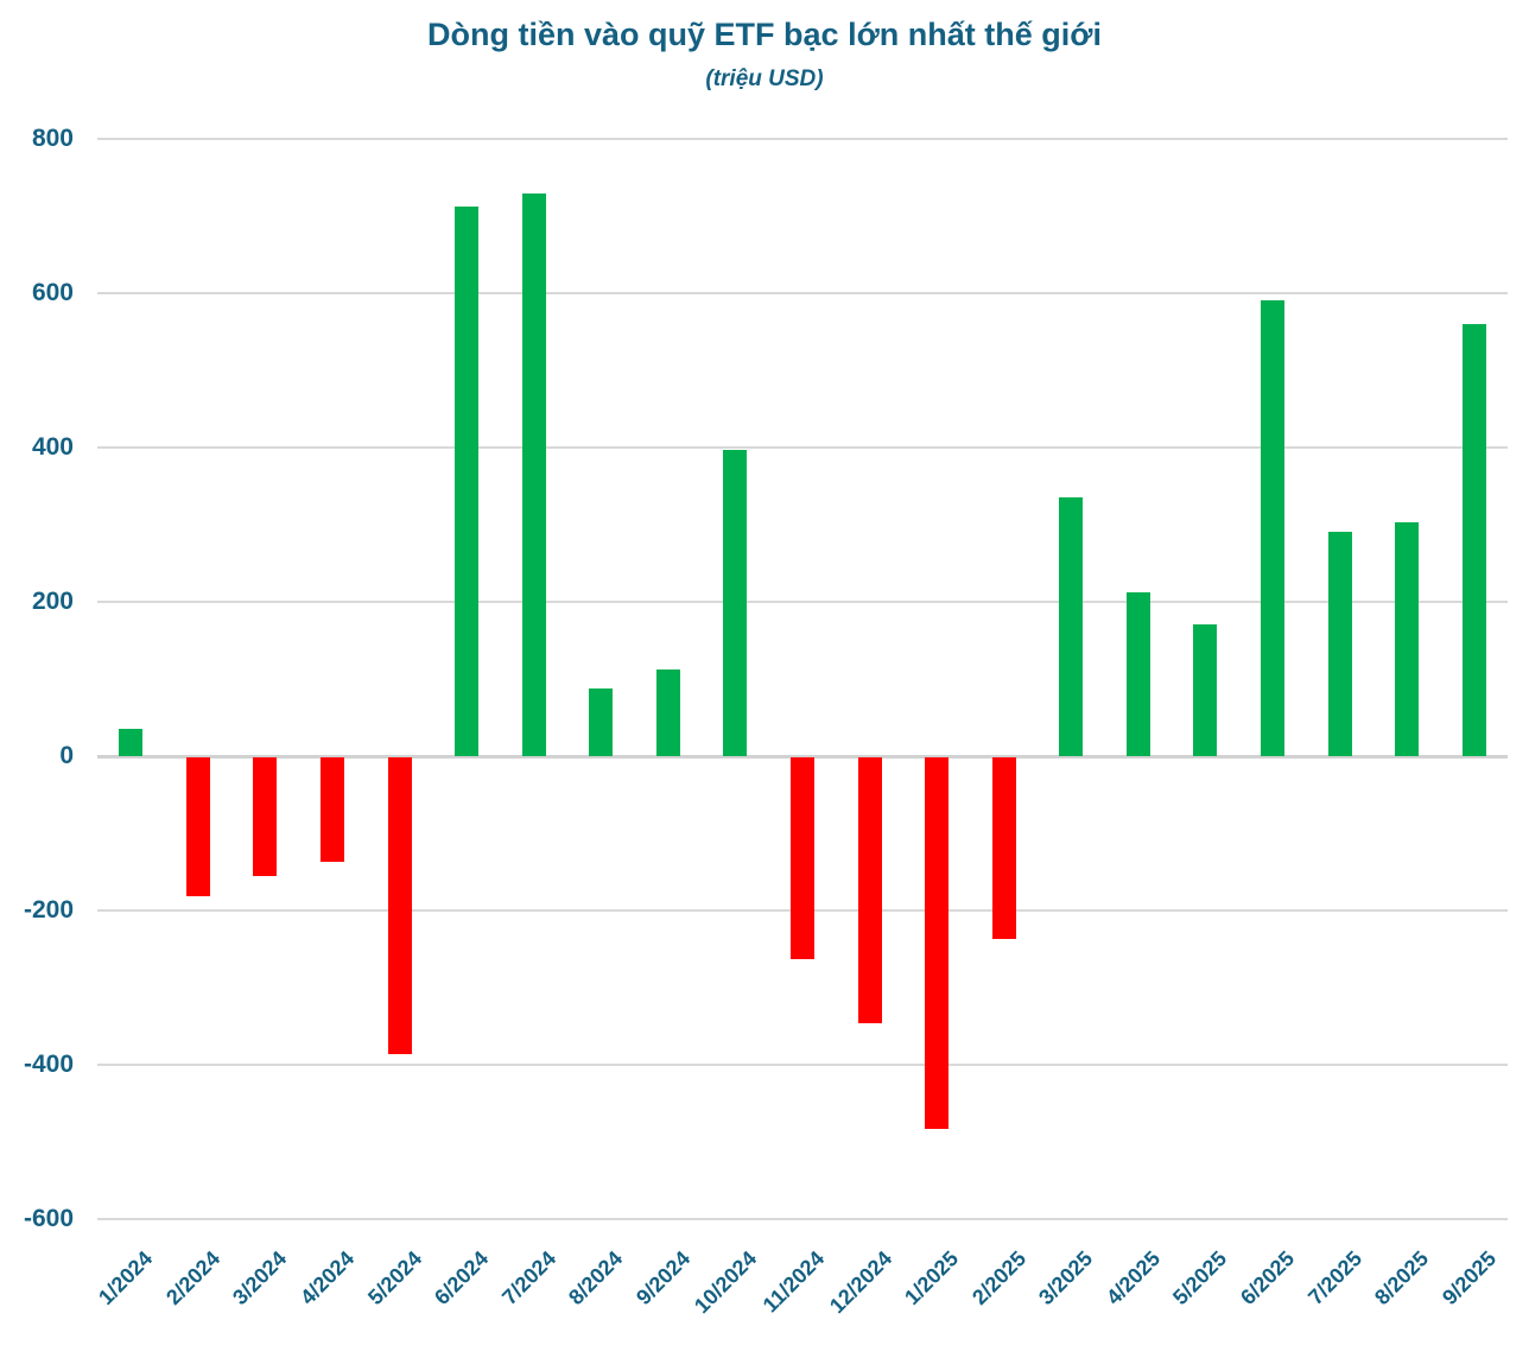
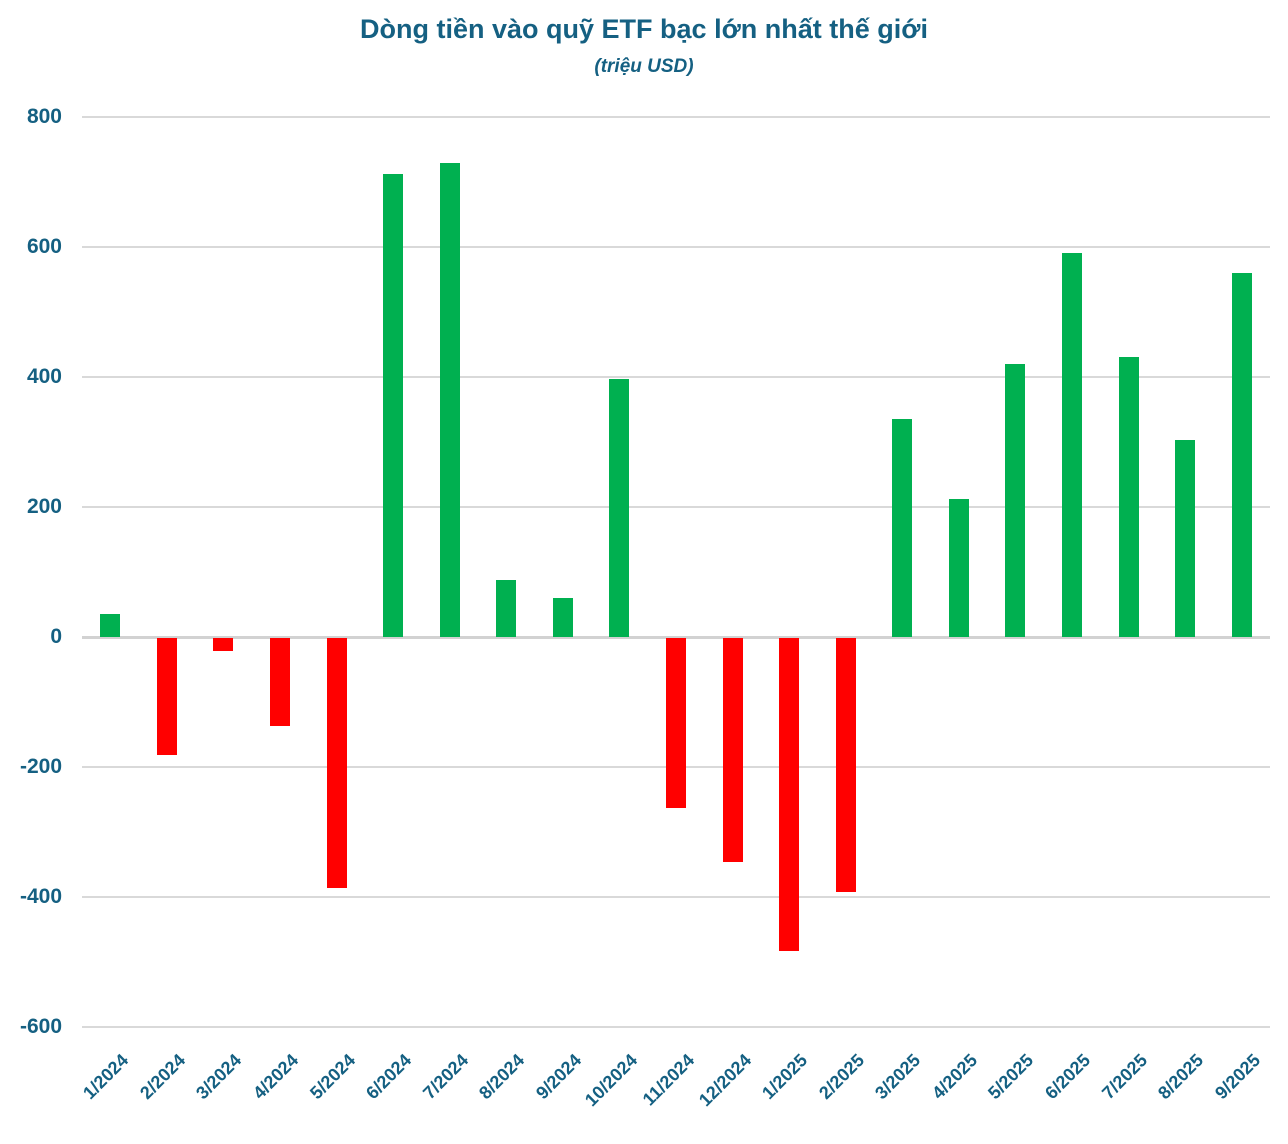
3/2024: -150 -> -20
9/2024: 110 -> 60
2/2025: -240 -> -390
5/2025: 170 -> 420
7/2025: 290 -> 430
